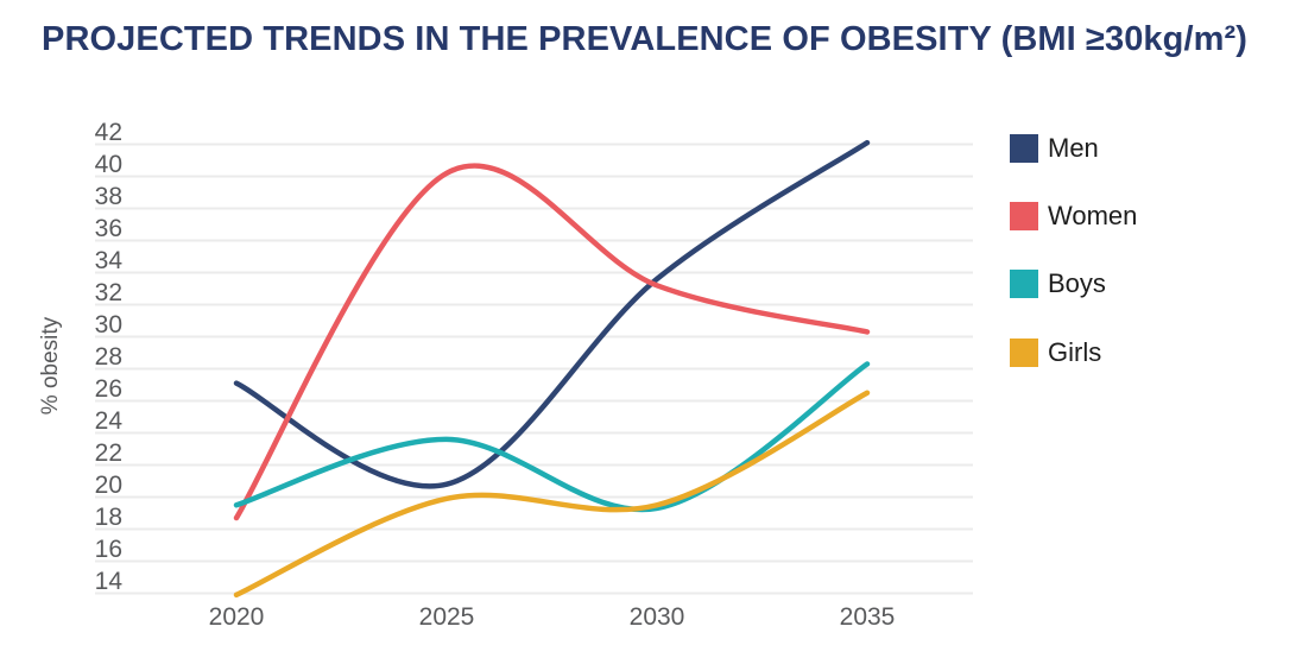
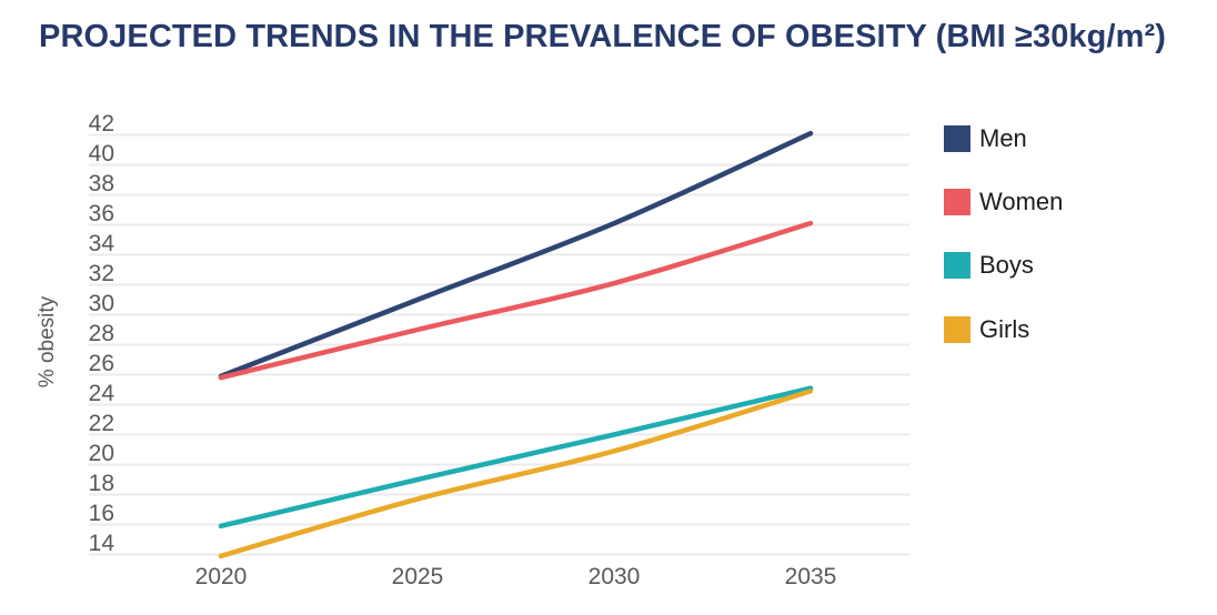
Men/2020: 27.1 -> 25.9
Women/2020: 18.7 -> 25.8
Boys/2020: 19.5 -> 15.9
Men/2025: 20.8 -> 31.0
Women/2025: 40.2 -> 29.0
Boys/2025: 23.6 -> 19.0
Girls/2025: 19.9 -> 17.7
Men/2030: 33.6 -> 36.1
Women/2030: 33.2 -> 32.1
Boys/2030: 19.3 -> 22.0
Girls/2030: 19.5 -> 20.9
Women/2035: 30.3 -> 36.1
Boys/2035: 28.3 -> 25.1
Girls/2035: 26.5 -> 24.9
